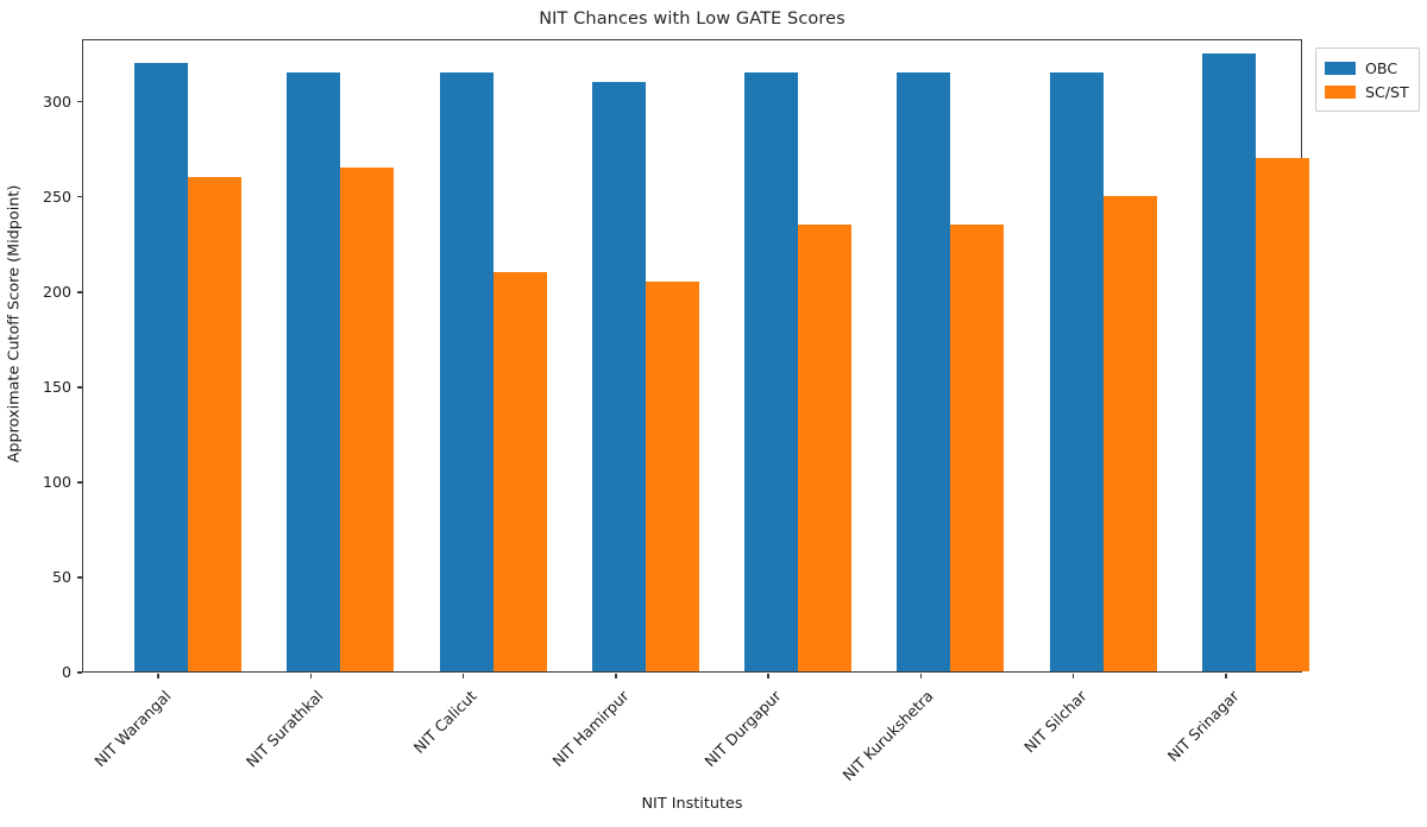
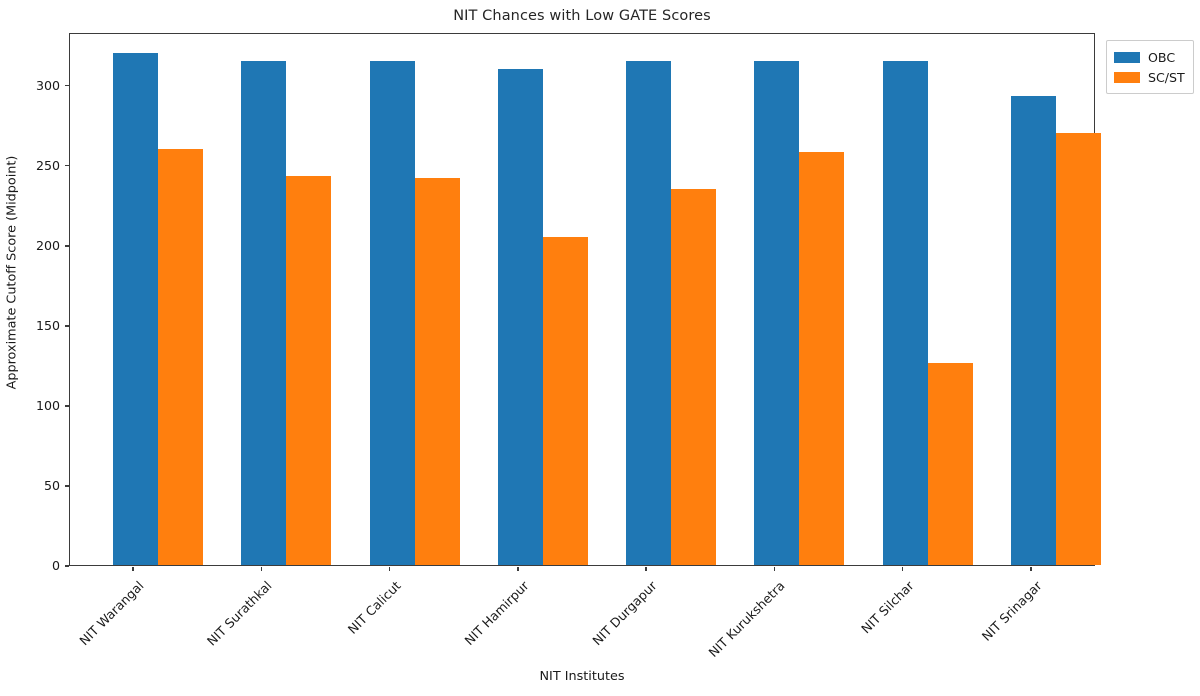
SC/ST/NIT Surathkal: 265 -> 243
SC/ST/NIT Calicut: 210 -> 242
SC/ST/NIT Kurukshetra: 235 -> 258
SC/ST/NIT Silchar: 250 -> 126
OBC/NIT Srinagar: 325 -> 293
